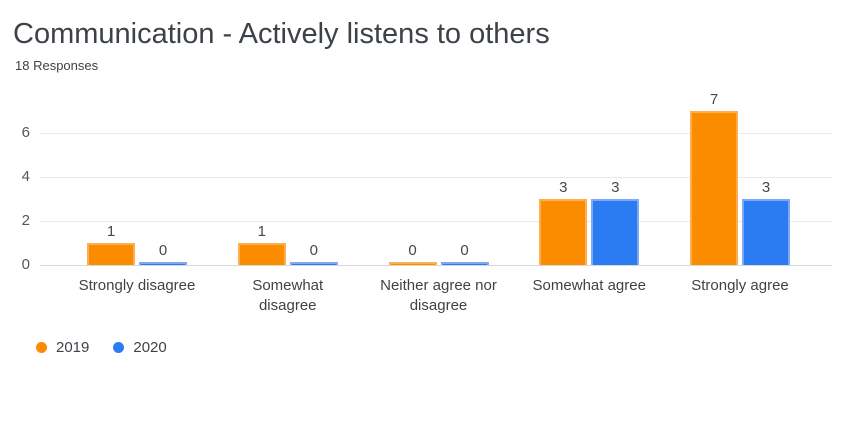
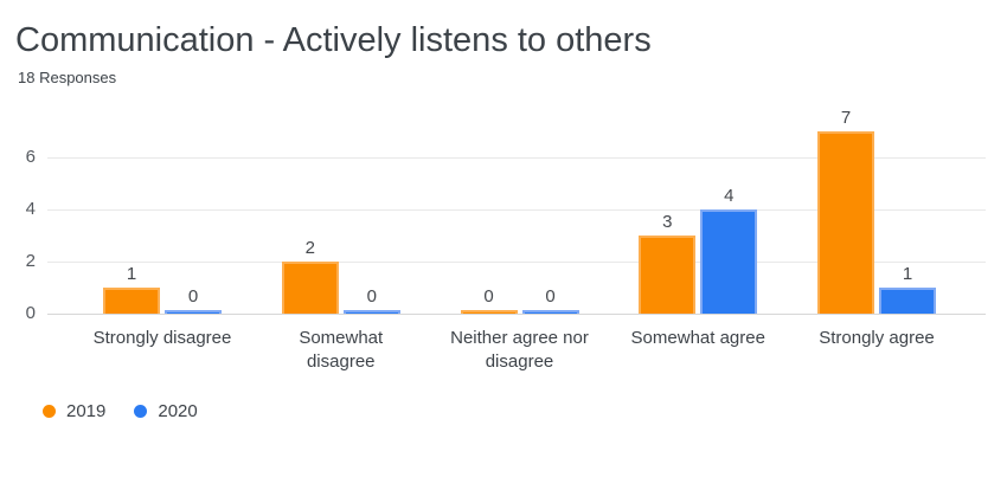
2019/Somewhat disagree: 1 -> 2
2020/Somewhat agree: 3 -> 4
2020/Strongly agree: 3 -> 1
